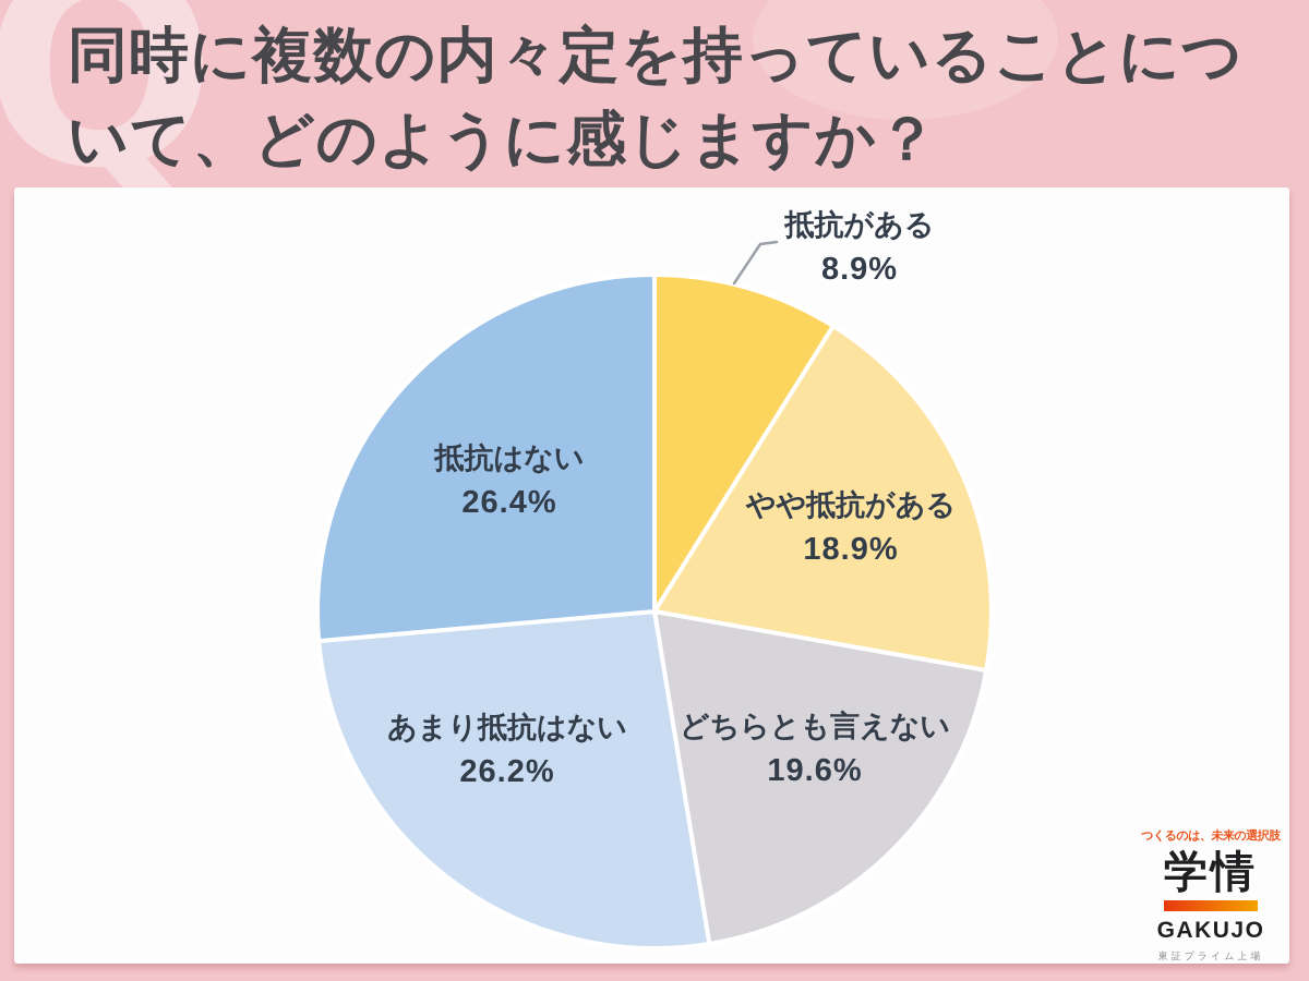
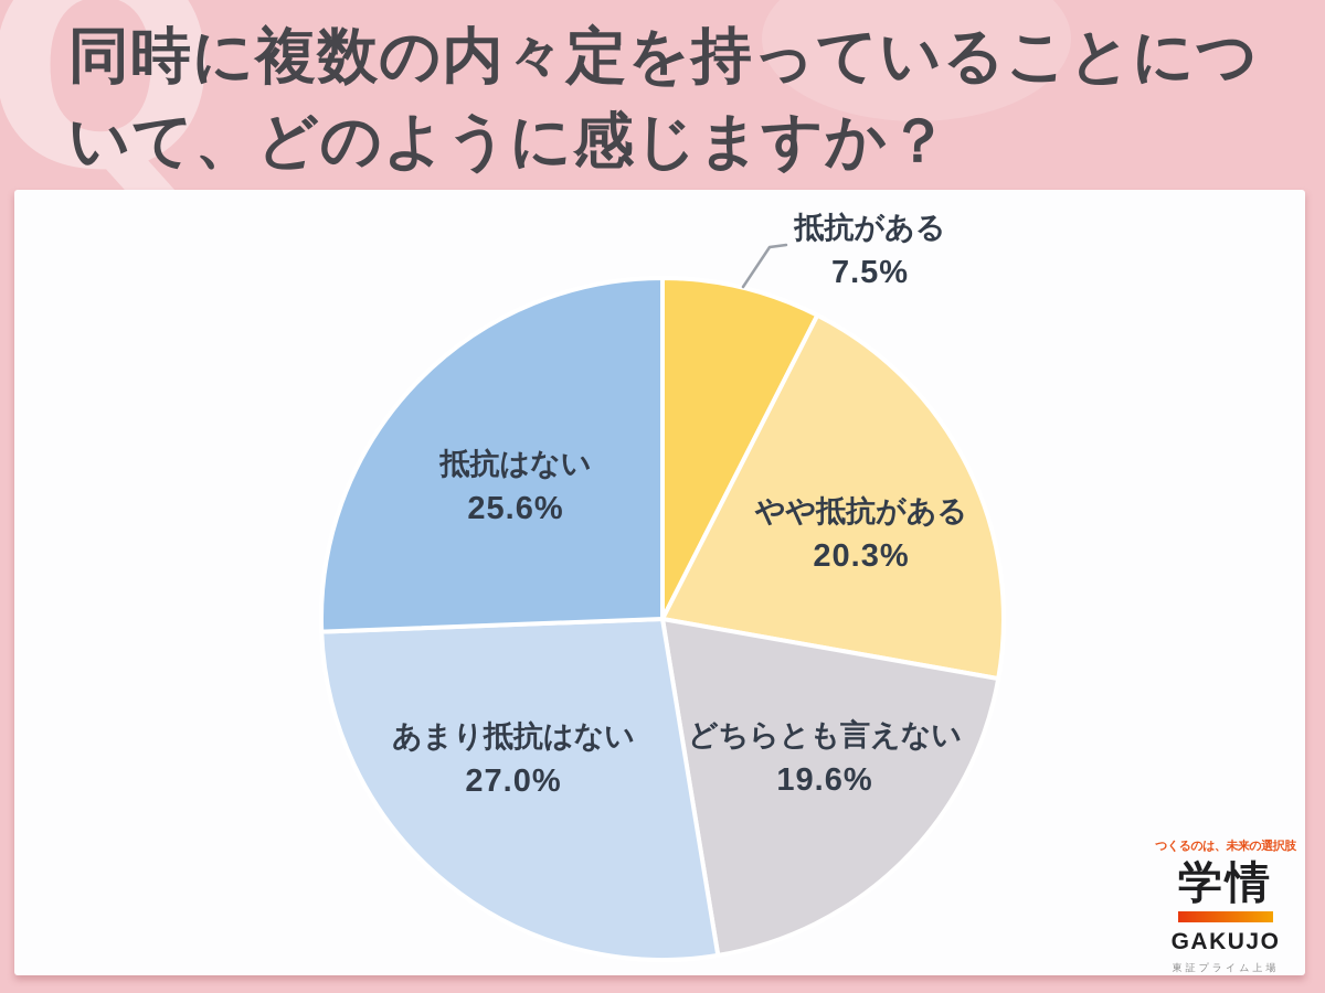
抵抗がある: 8.9% -> 7.5%
やや抵抗がある: 18.9% -> 20.3%
あまり抵抗はない: 26.2% -> 27.0%
抵抗はない: 26.4% -> 25.6%
